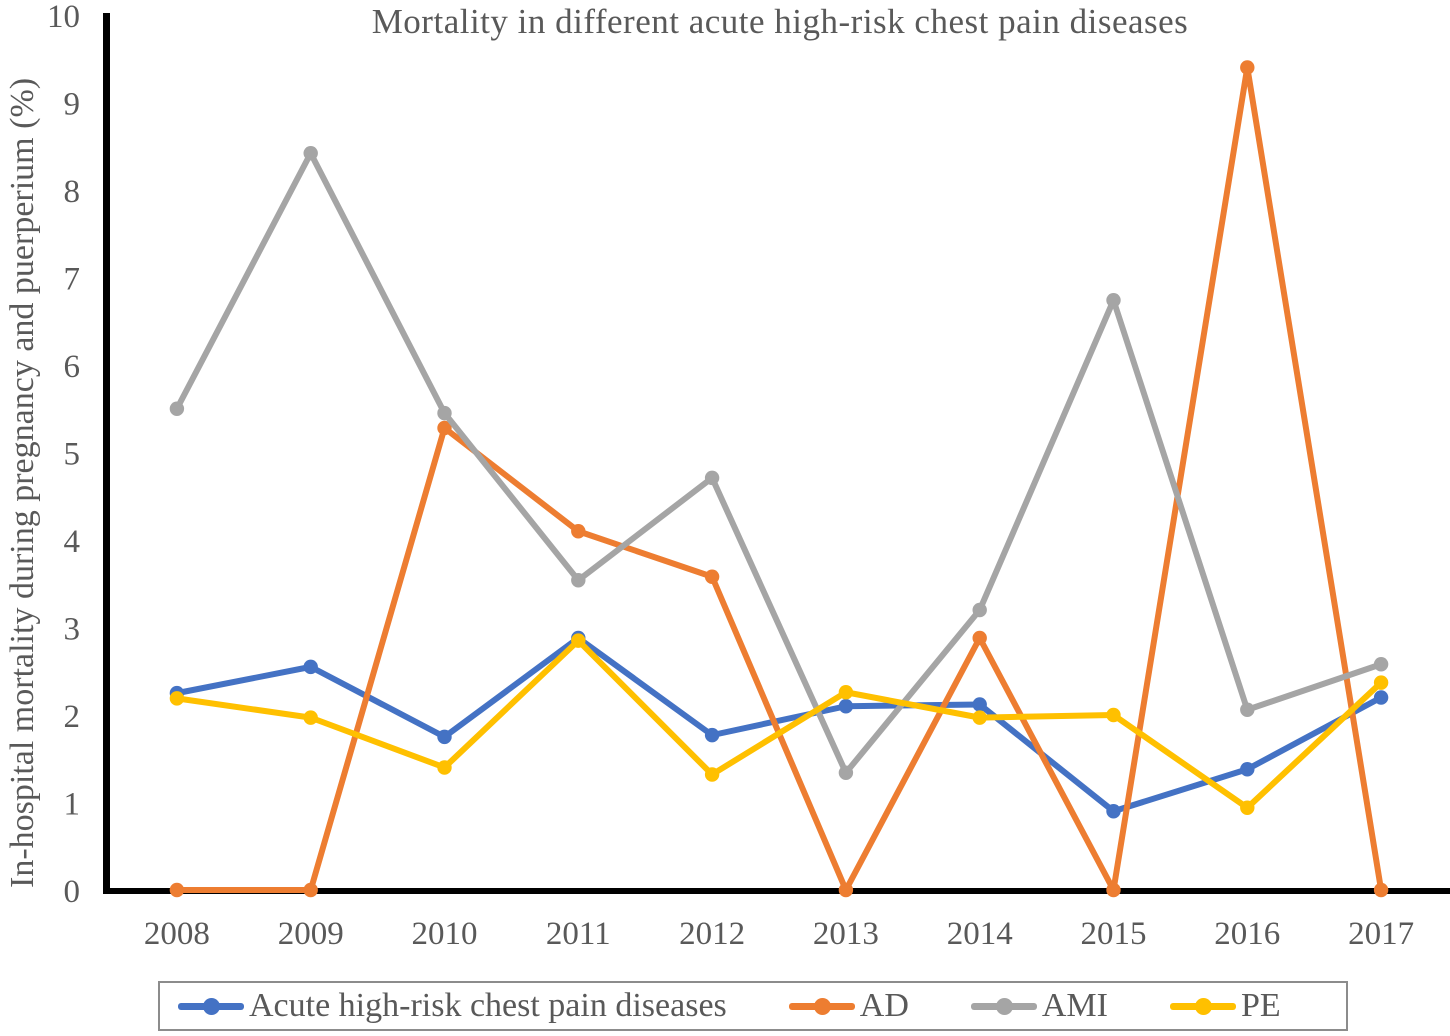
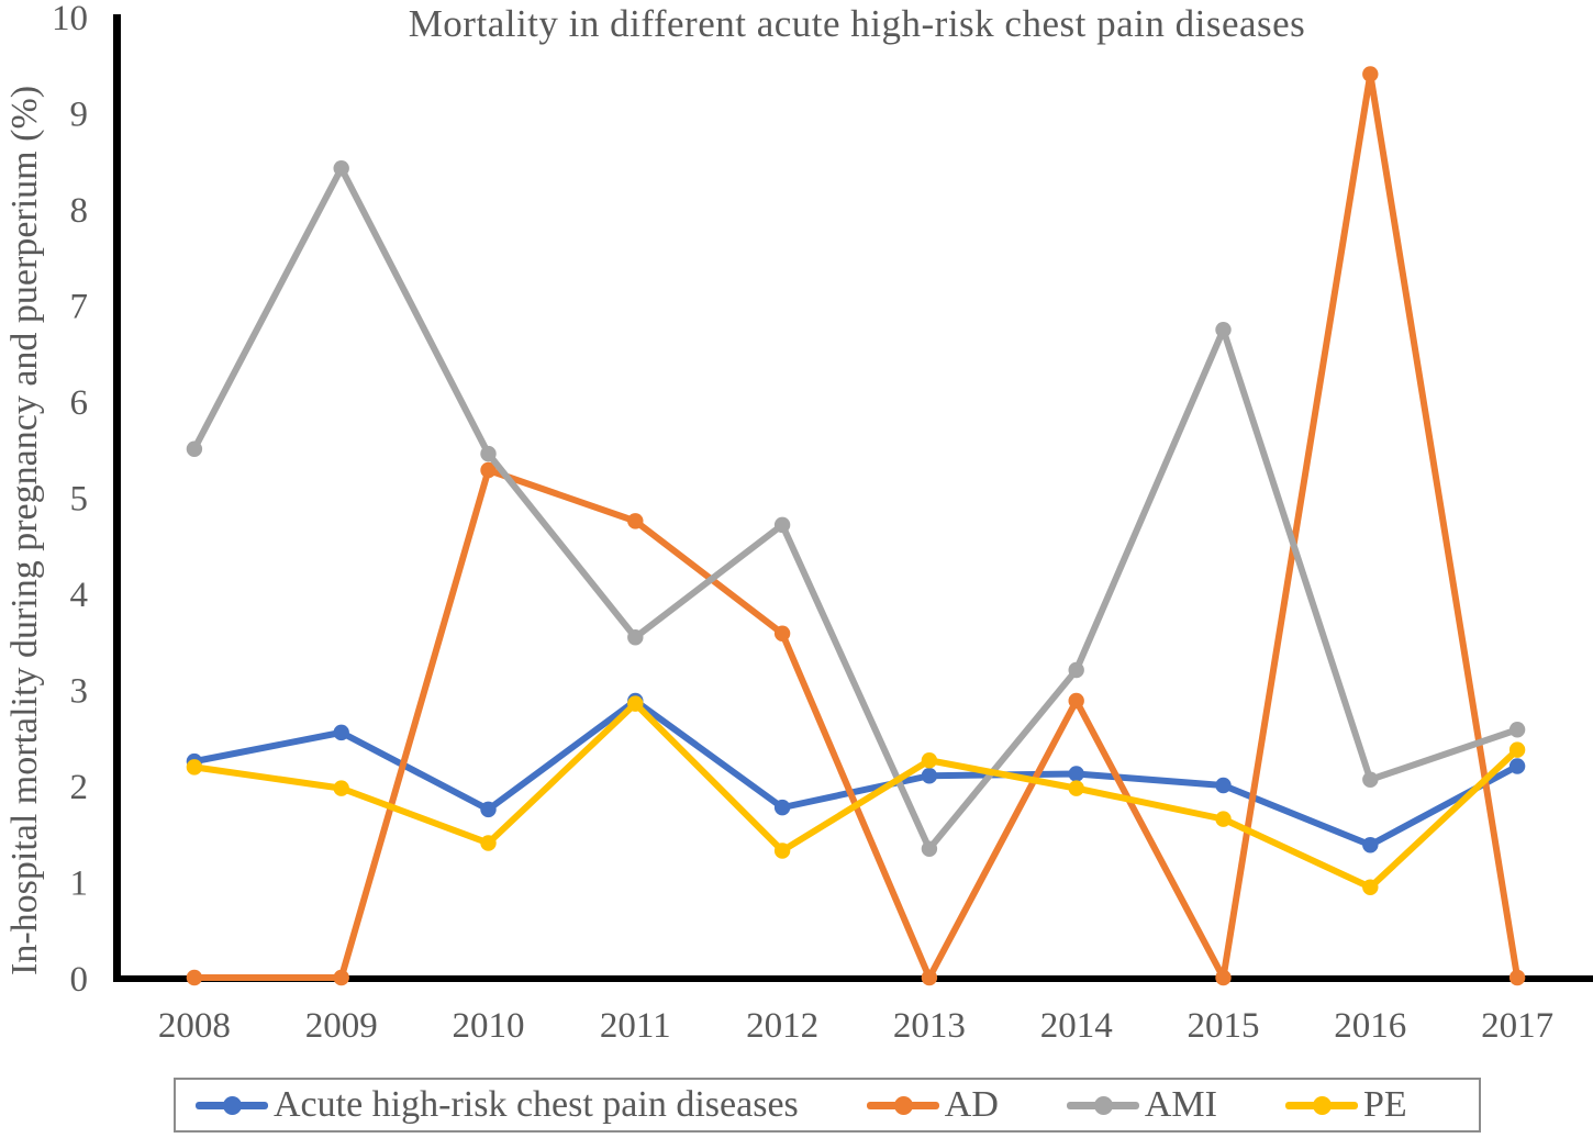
AD/2011: 4.1 -> 4.8
Acute high-risk chest pain diseases/2015: 0.9 -> 2.0
PE/2015: 2.0 -> 1.6
